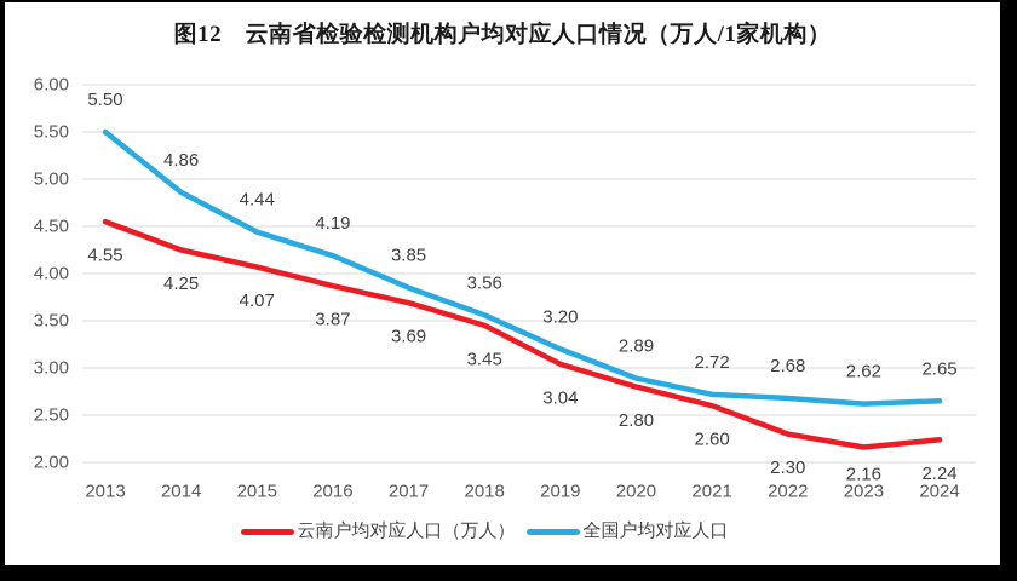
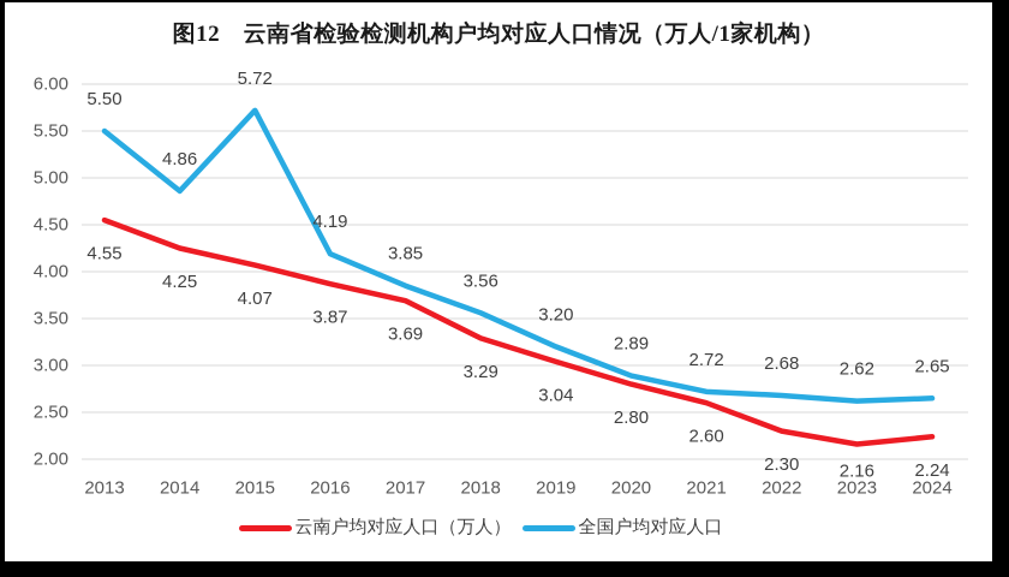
全国户均对应人口/2015: 4.44 -> 5.72
云南户均对应人口（万人）/2018: 3.45 -> 3.29
